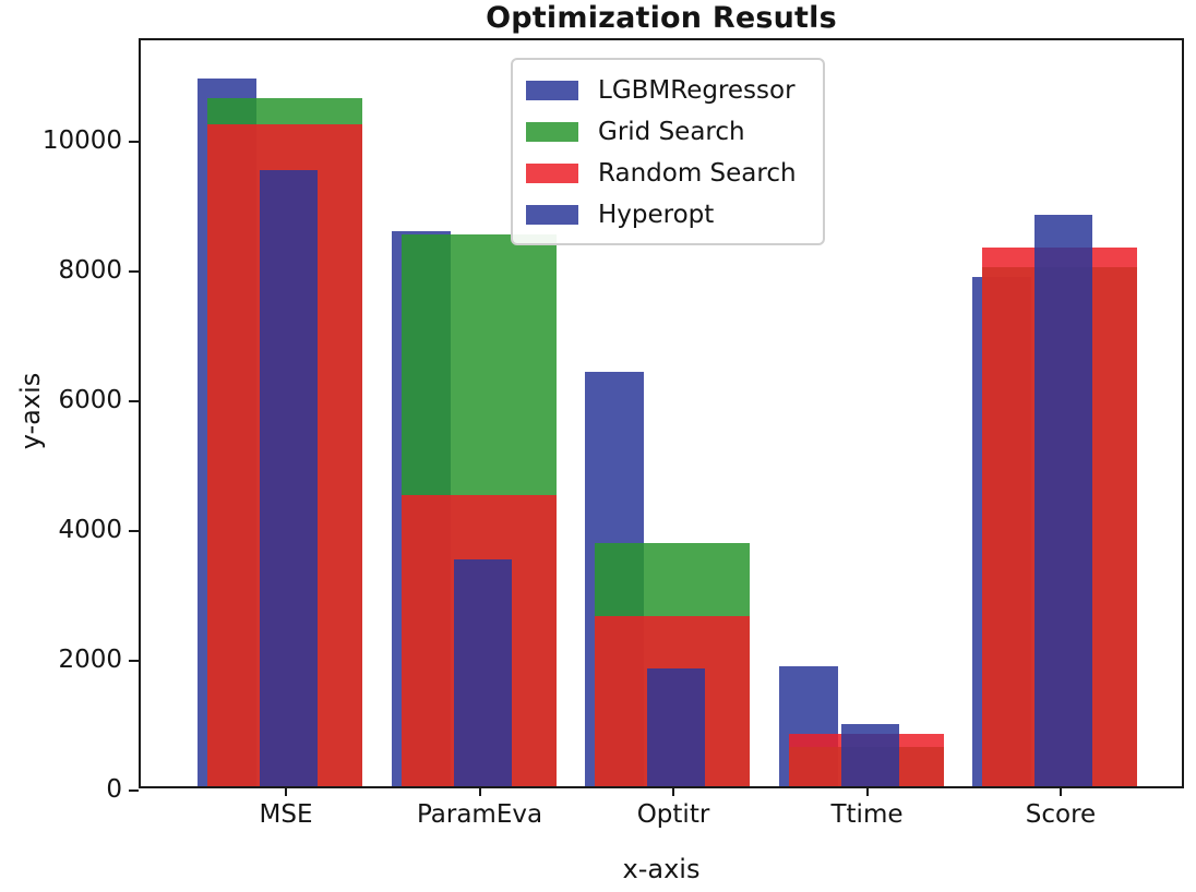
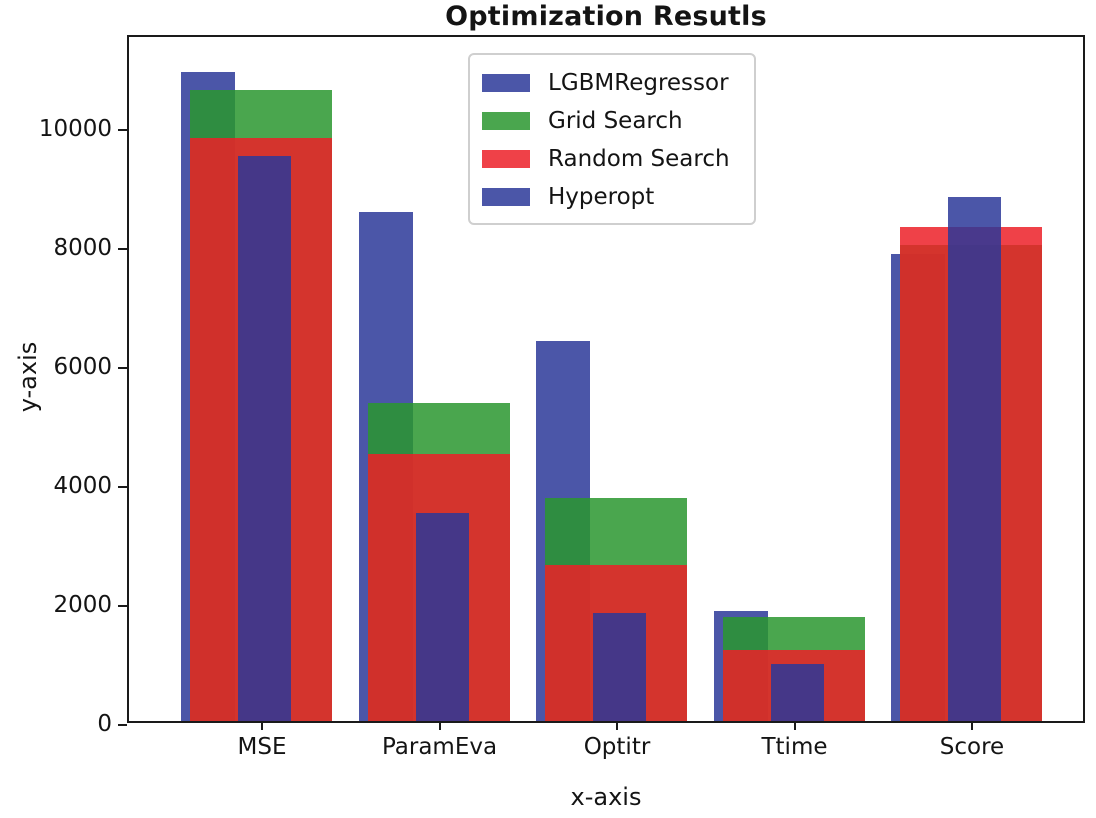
Random Search/MSE: 10200 -> 9800
Grid Search/ParamEva: 8500 -> 5400
Grid Search/Ttime: 600 -> 1800
Random Search/Ttime: 800 -> 1200
